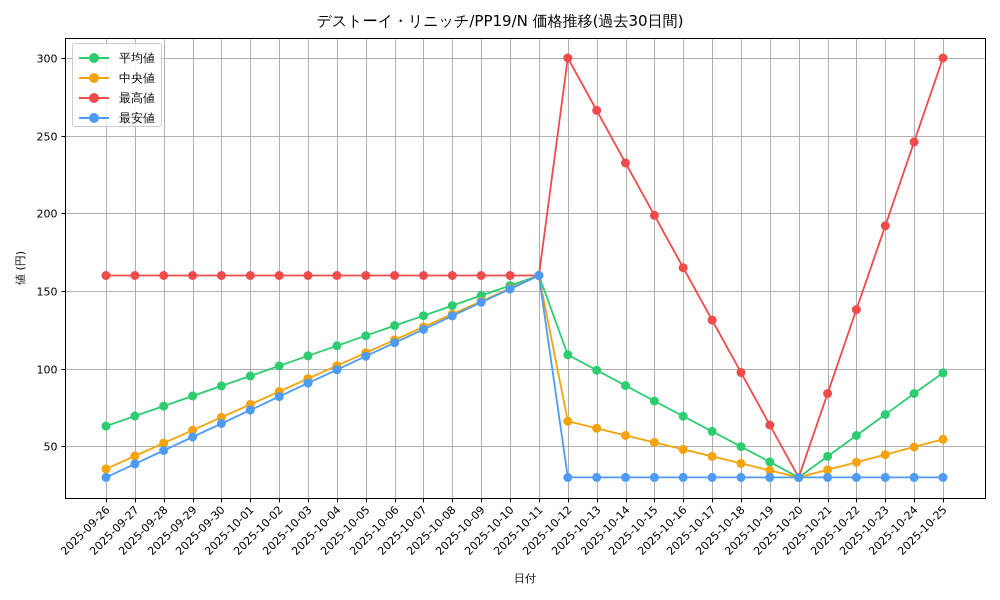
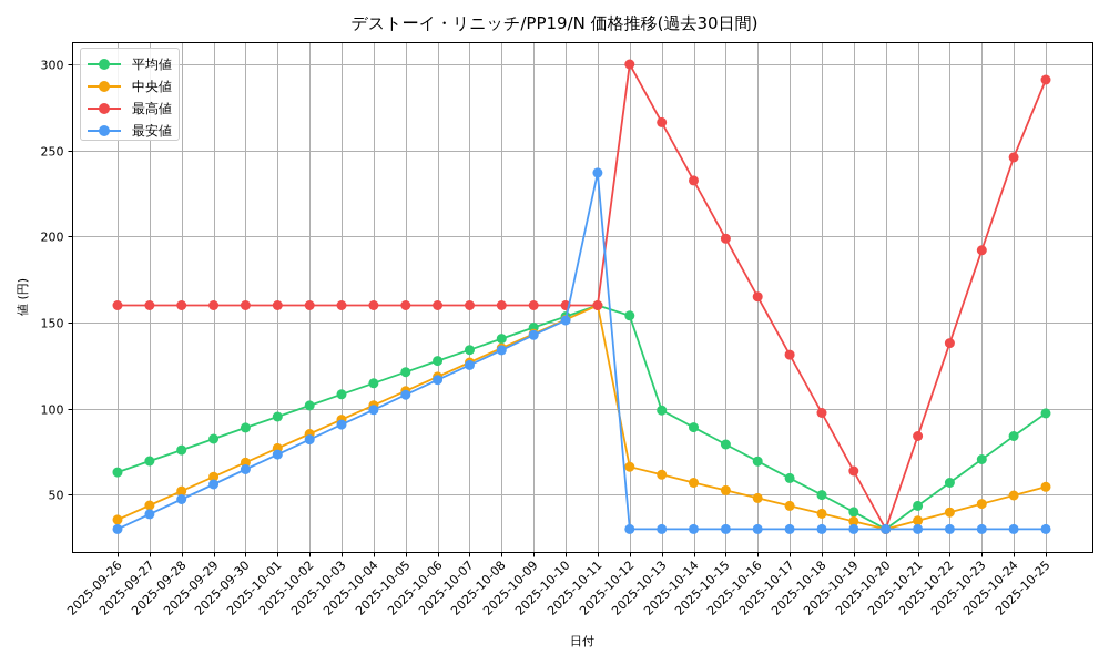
最安値/2025-10-11: 160 -> 237
平均値/2025-10-12: 109 -> 154
最高値/2025-10-25: 300 -> 291
